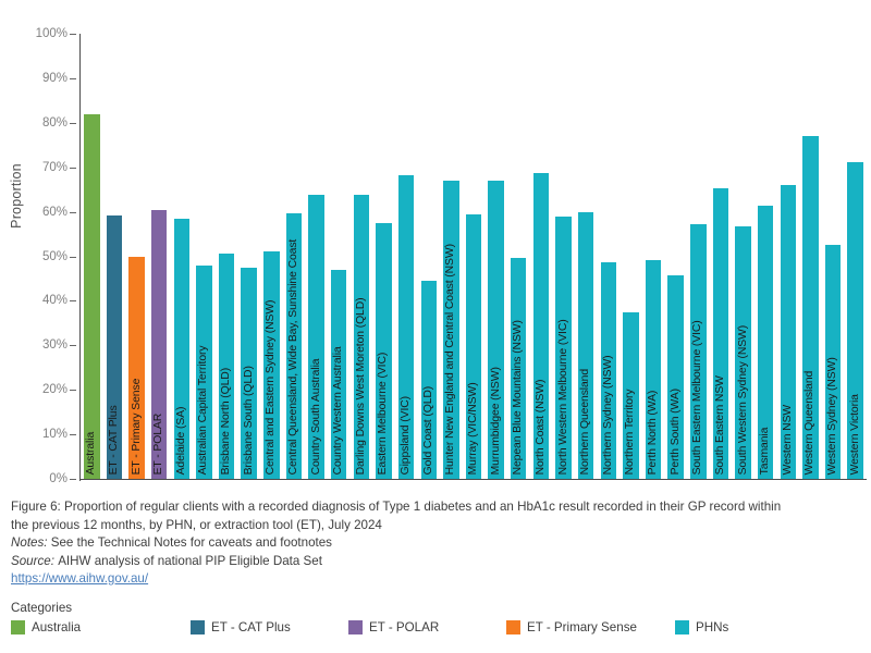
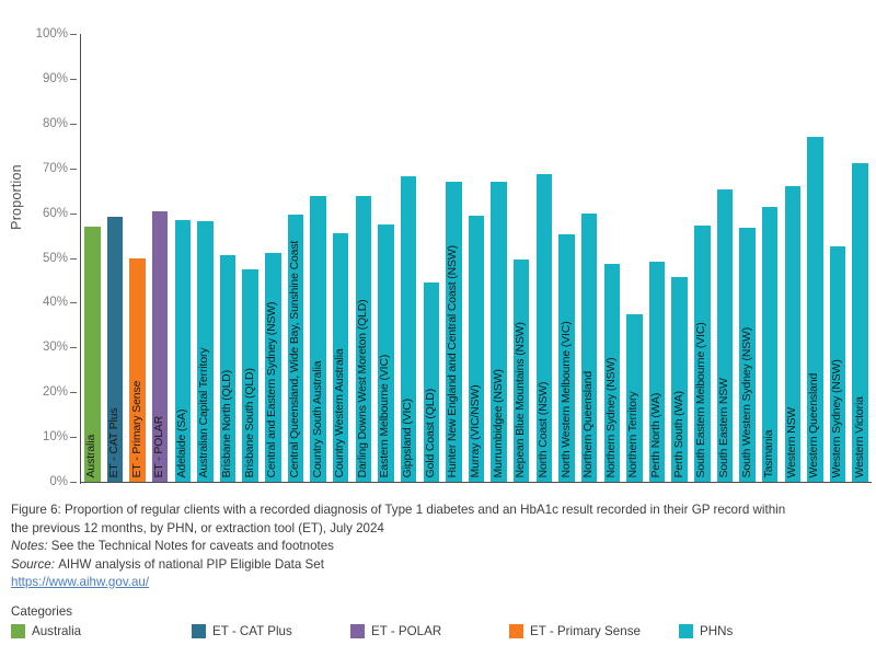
Australia: 82% -> 57%
Australian Capital Territory: 48% -> 58%
Country Western Australia: 47% -> 56%
North Western Melbourne (VIC): 59% -> 55%
